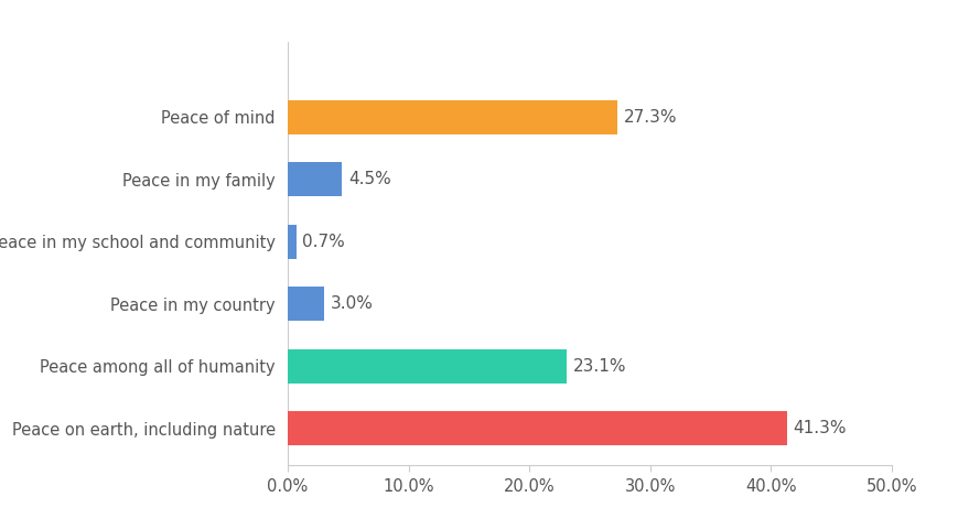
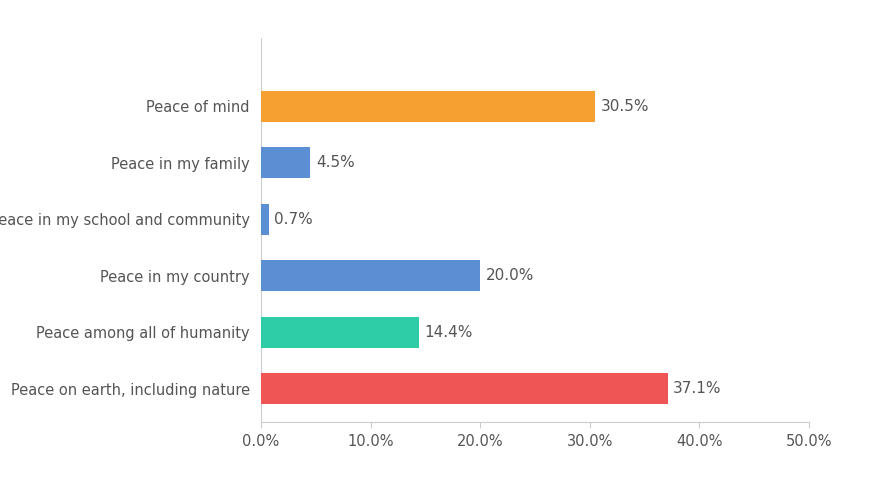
Peace of mind: 27.3% -> 30.5%
Peace in my country: 3.0% -> 20.0%
Peace among all of humanity: 23.1% -> 14.4%
Peace on earth, including nature: 41.3% -> 37.1%
